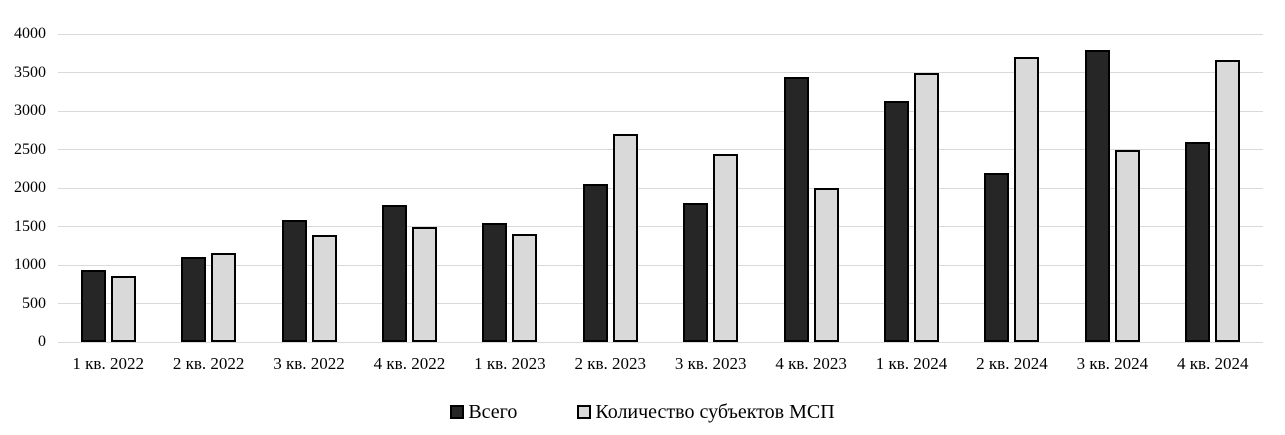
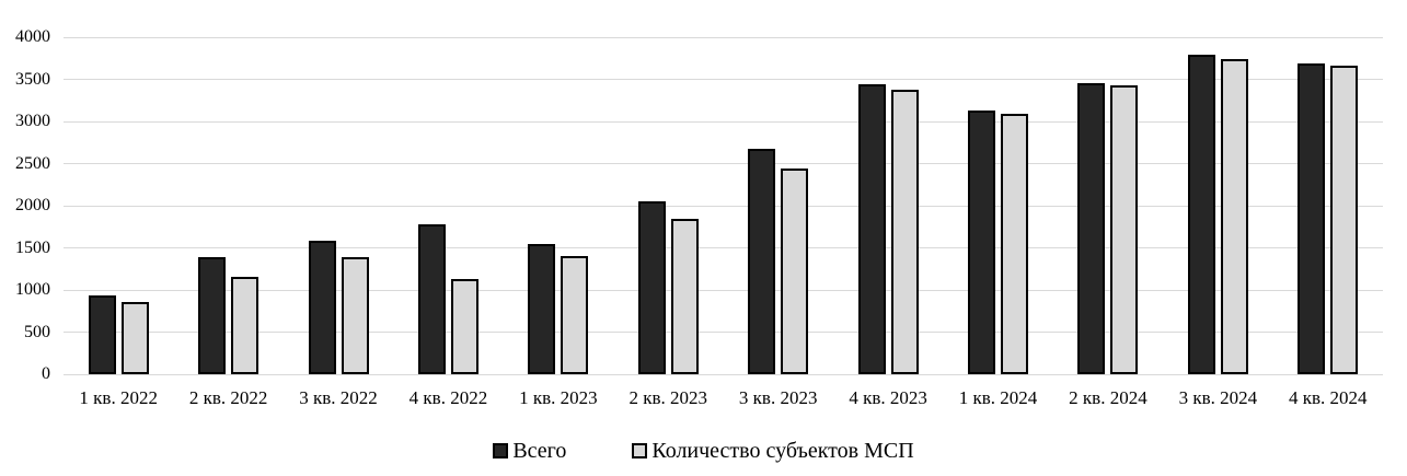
Всего/2 кв. 2022: 1100 -> 1400
Количество субъектов МСП/4 кв. 2022: 1500 -> 1100
Количество субъектов МСП/2 кв. 2023: 2700 -> 1800
Всего/3 кв. 2023: 1800 -> 2700
Количество субъектов МСП/4 кв. 2023: 2000 -> 3400
Количество субъектов МСП/1 кв. 2024: 3500 -> 3100
Всего/2 кв. 2024: 2200 -> 3500
Количество субъектов МСП/2 кв. 2024: 3700 -> 3400
Количество субъектов МСП/3 кв. 2024: 2500 -> 3700
Всего/4 кв. 2024: 2600 -> 3700
